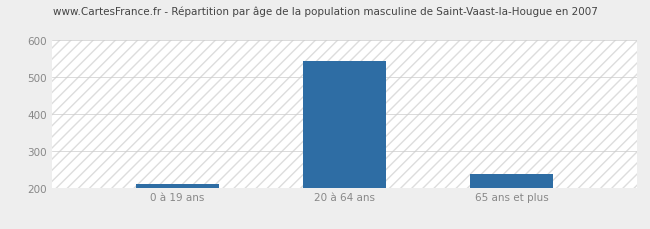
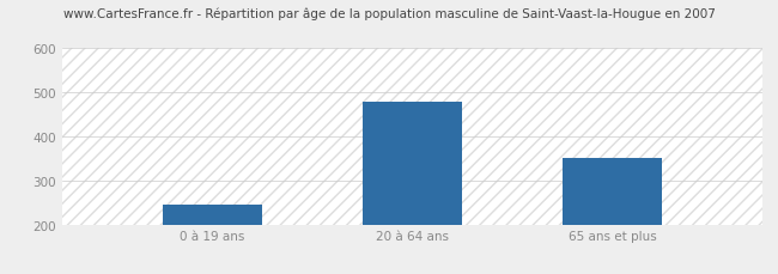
0 à 19 ans: 210 -> 245
20 à 64 ans: 543 -> 480
65 ans et plus: 236 -> 350
